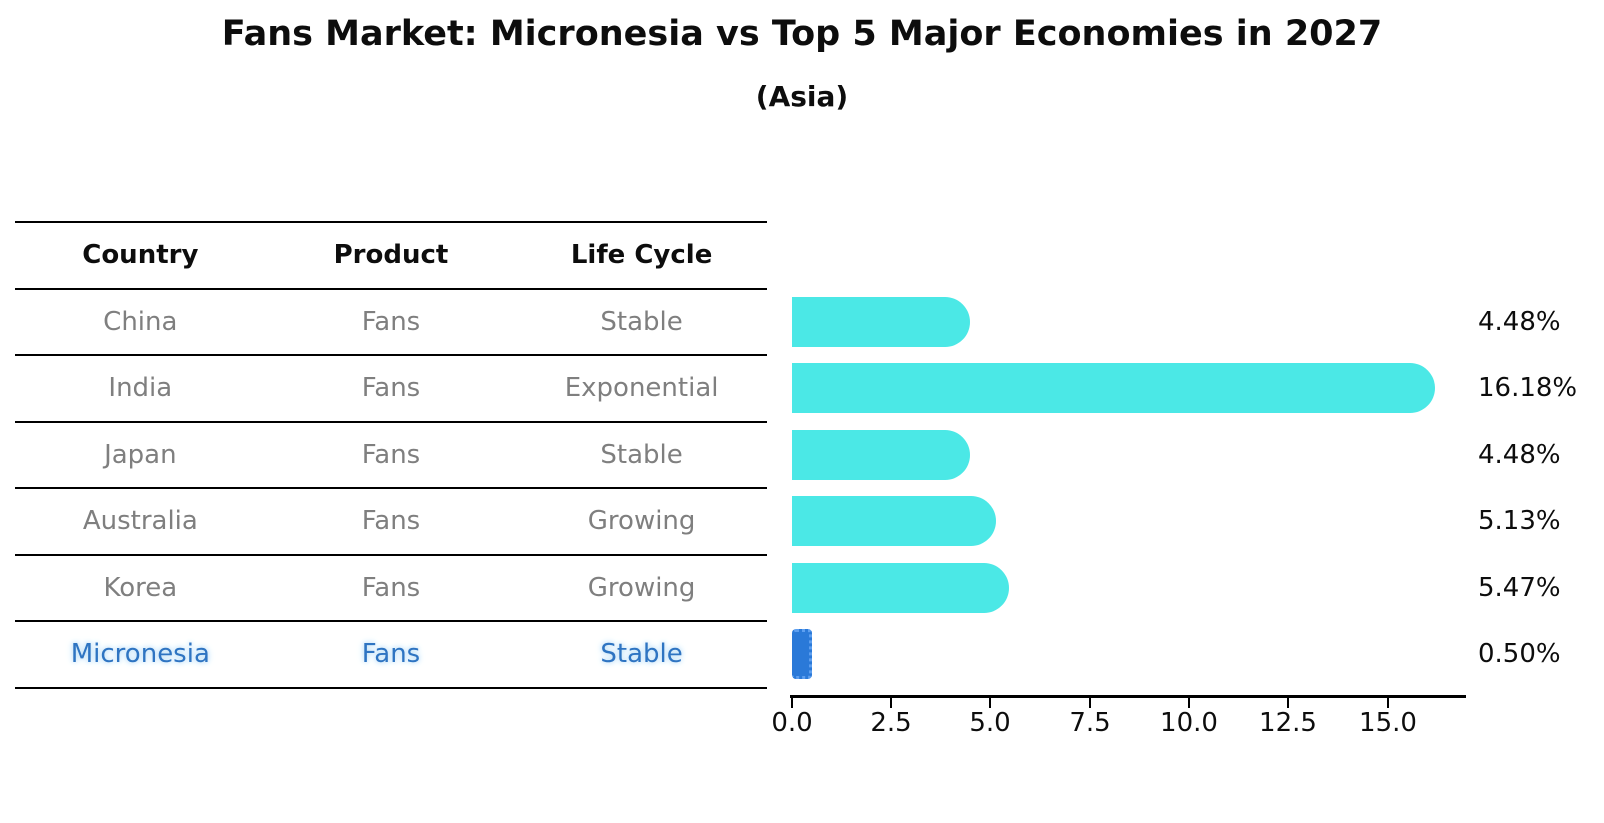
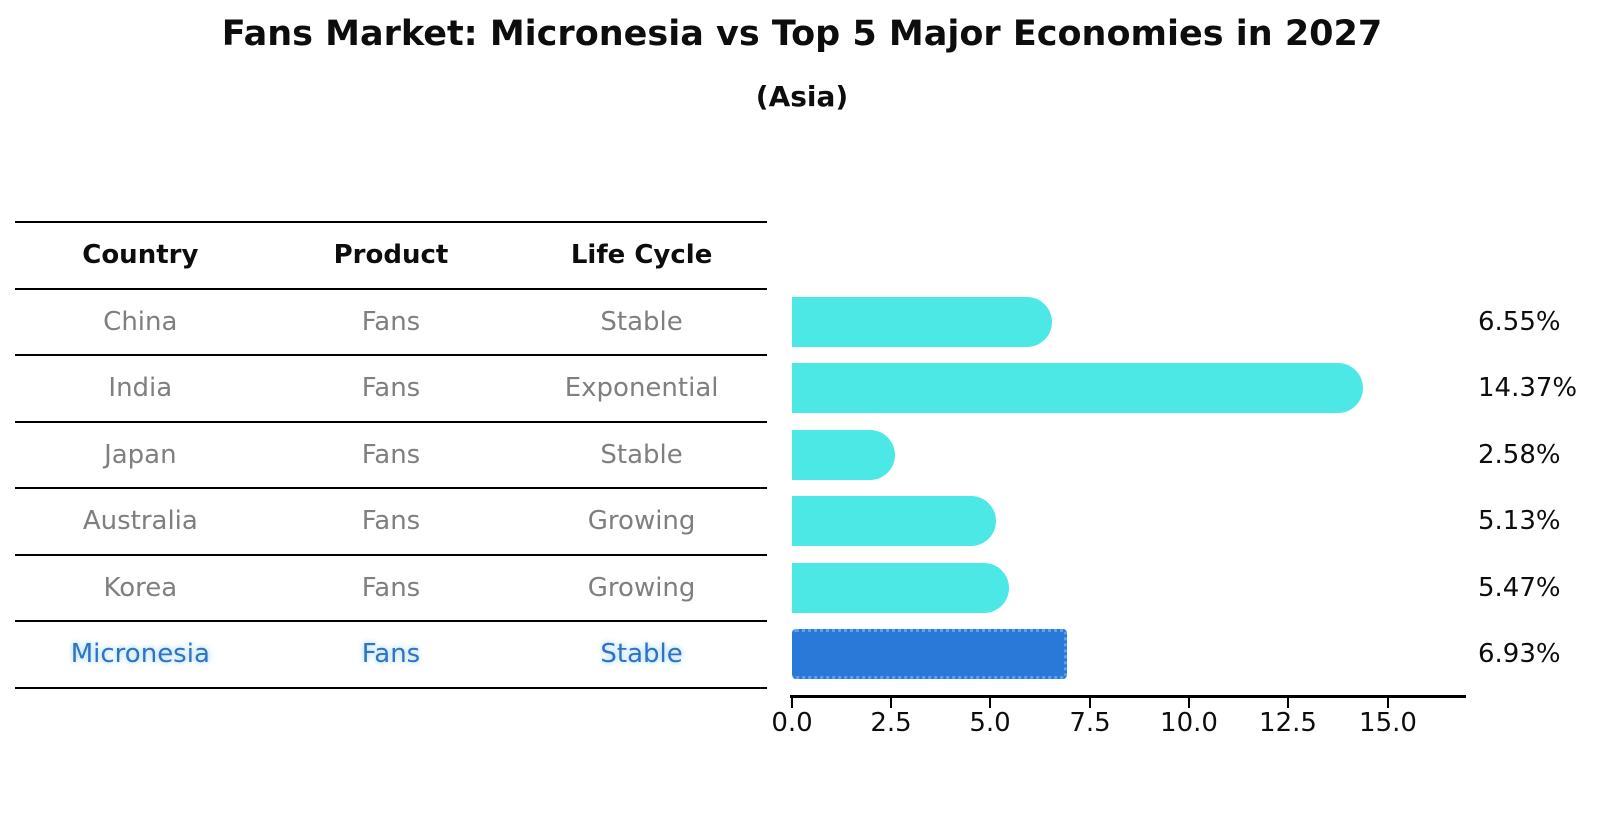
China: 4.48% -> 6.55%
India: 16.18% -> 14.37%
Japan: 4.48% -> 2.58%
Micronesia: 0.50% -> 6.93%
